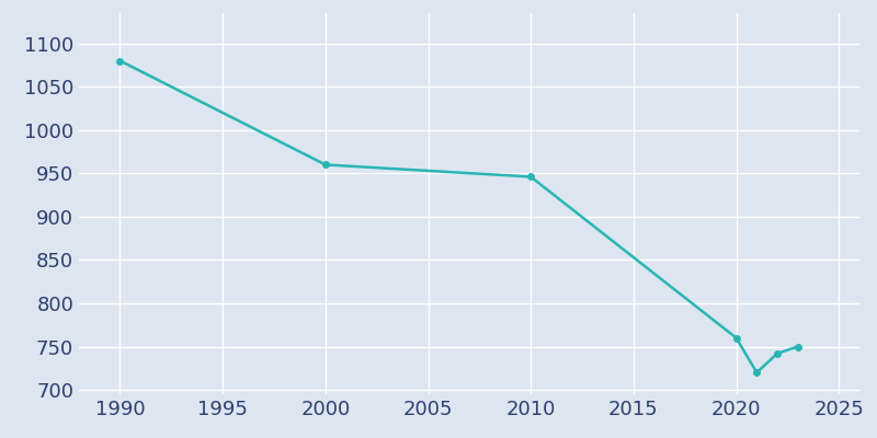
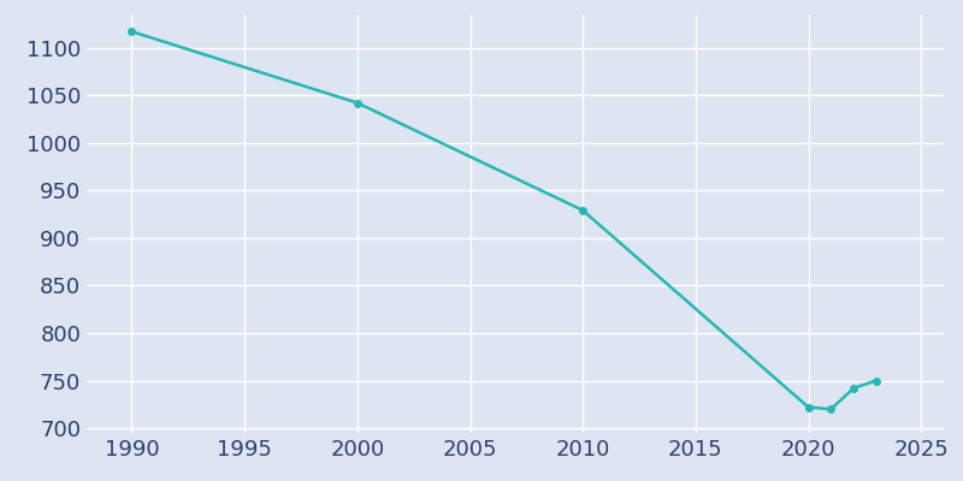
1990: 1080 -> 1117
2000: 960 -> 1042
2010: 946 -> 929
2020: 760 -> 722
